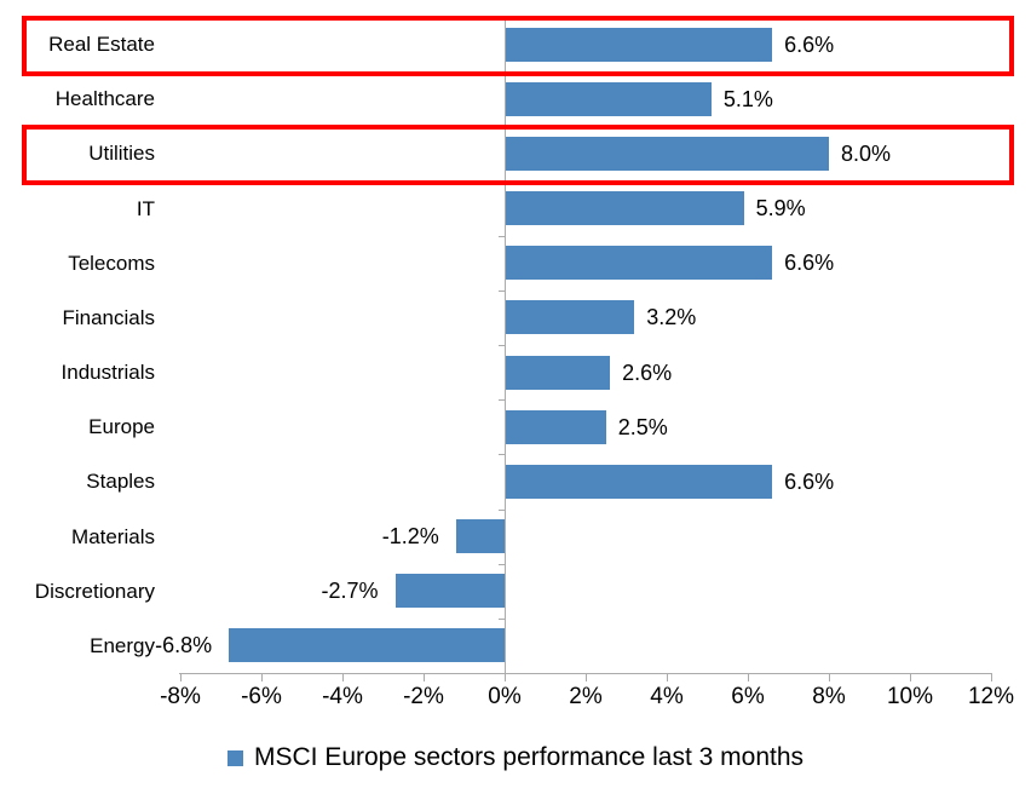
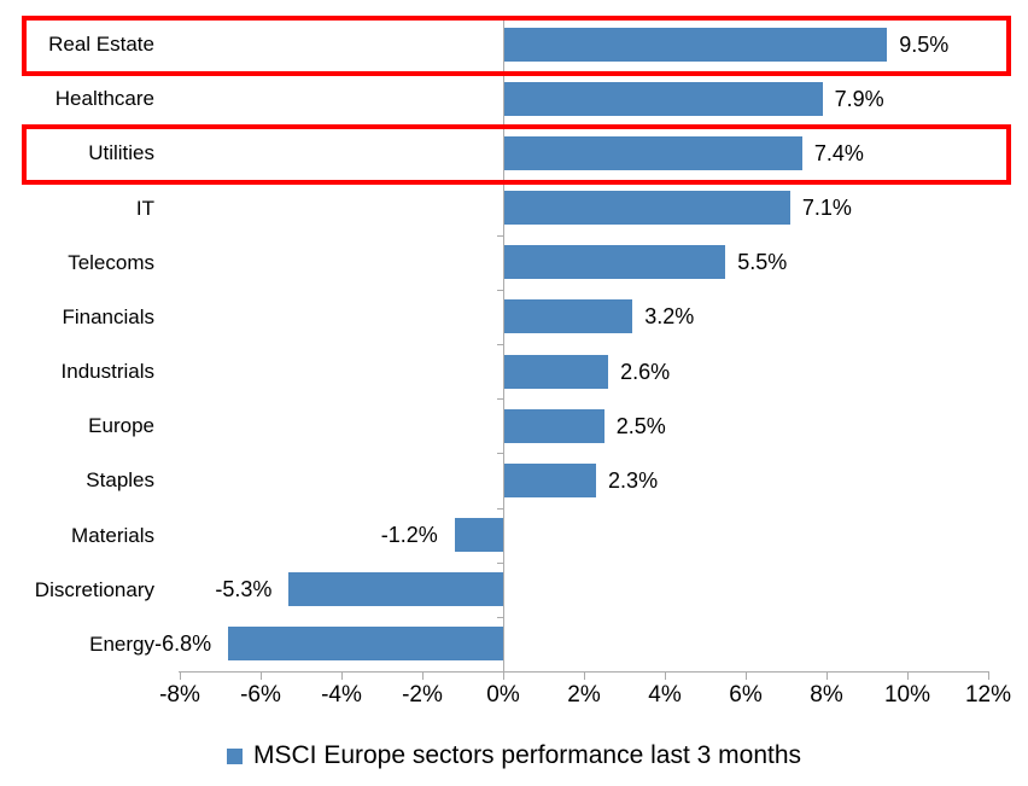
Real Estate: 6.6% -> 9.5%
Healthcare: 5.1% -> 7.9%
Utilities: 8.0% -> 7.4%
IT: 5.9% -> 7.1%
Telecoms: 6.6% -> 5.5%
Staples: 6.6% -> 2.3%
Discretionary: -2.7% -> -5.3%
